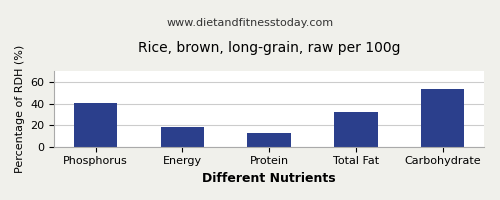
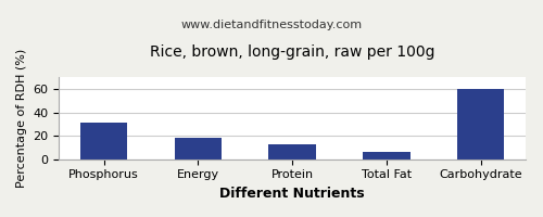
Phosphorus: 41 -> 31
Total Fat: 32 -> 6
Carbohydrate: 54 -> 60
